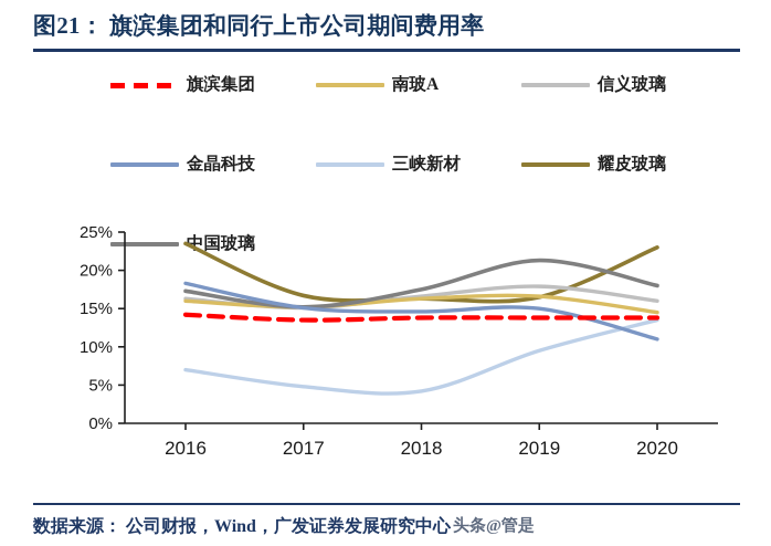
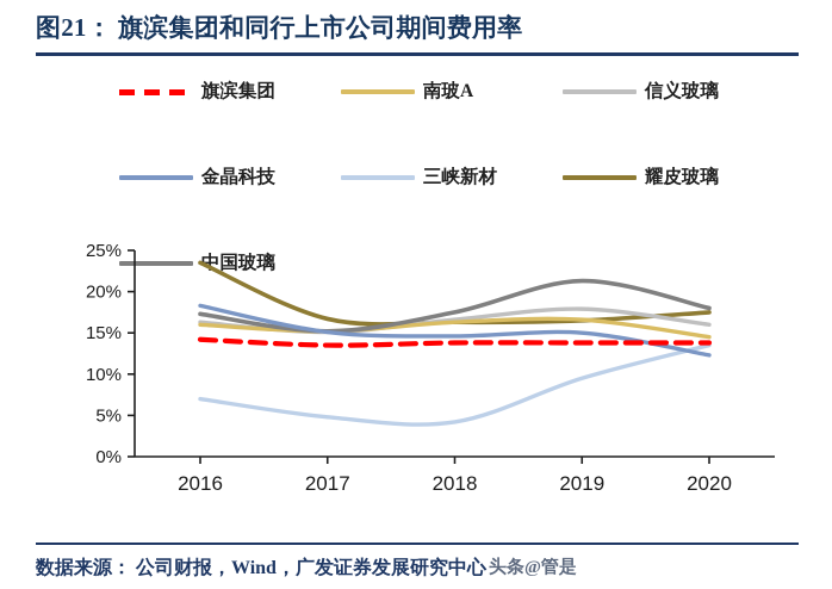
金晶科技/2020: 11% -> 12%
耀皮玻璃/2020: 23% -> 18%
